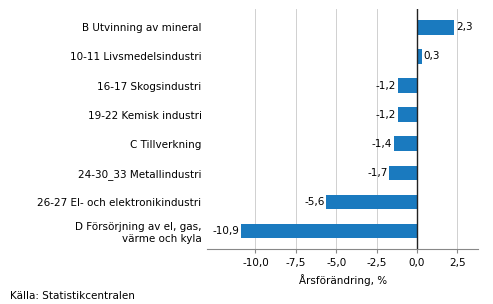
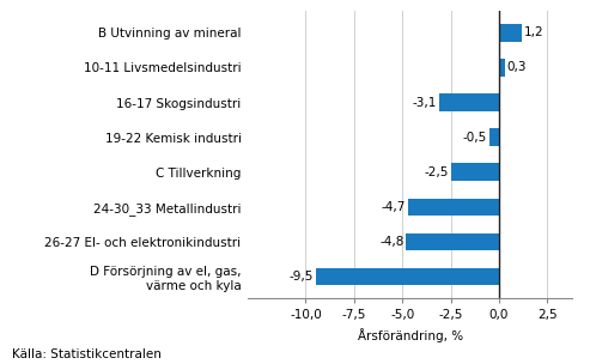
B Utvinning av mineral: 2,3 -> 1,2
16-17 Skogsindustri: -1,2 -> -3,1
19-22 Kemisk industri: -1,2 -> -0,5
C Tillverkning: -1,4 -> -2,5
24-30_33 Metallindustri: -1,7 -> -4,7
26-27 El- och elektronikindustri: -5,6 -> -4,8
D Försörjning av el, gas, värme och kyla: -10,9 -> -9,5
